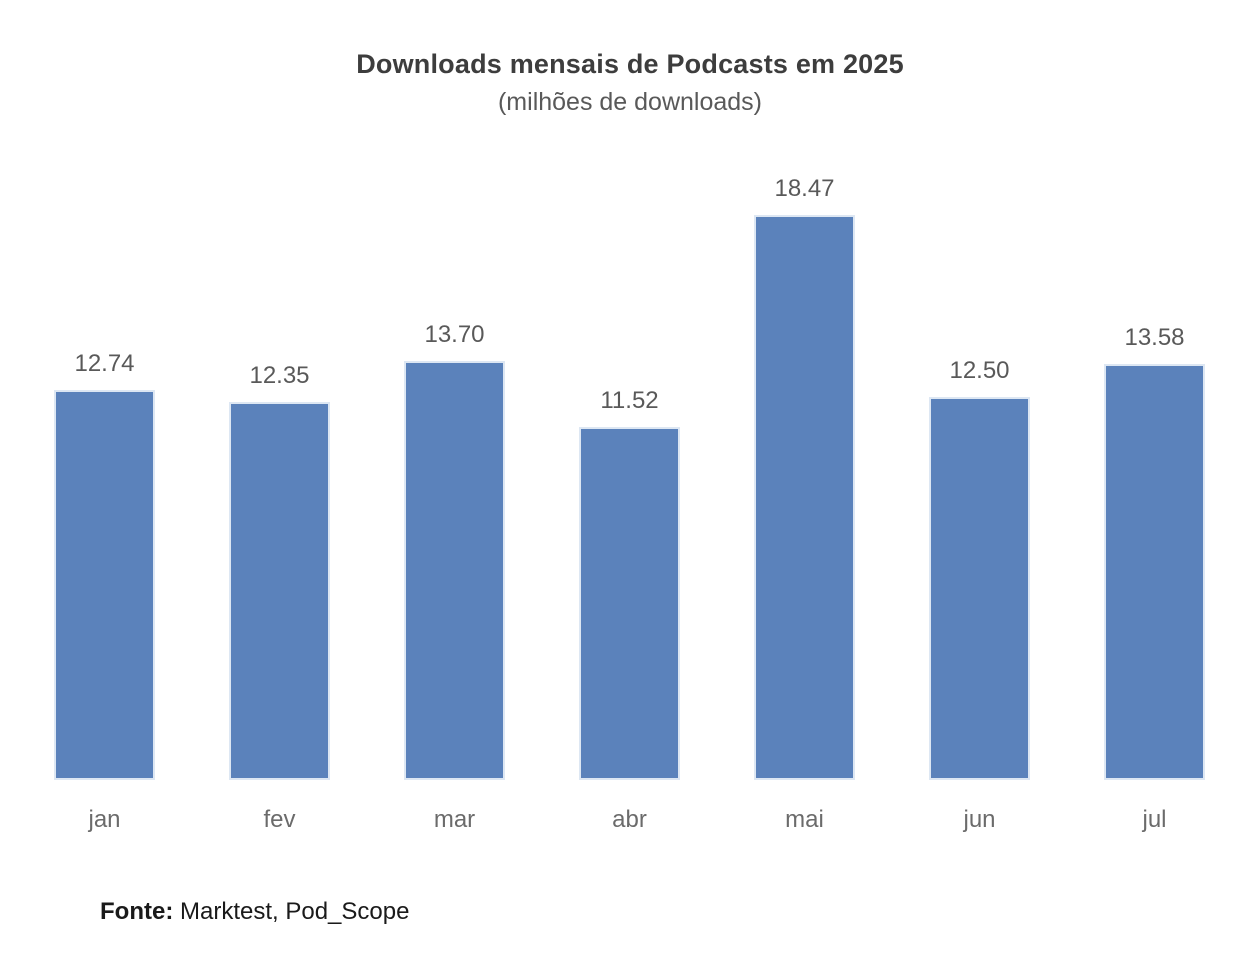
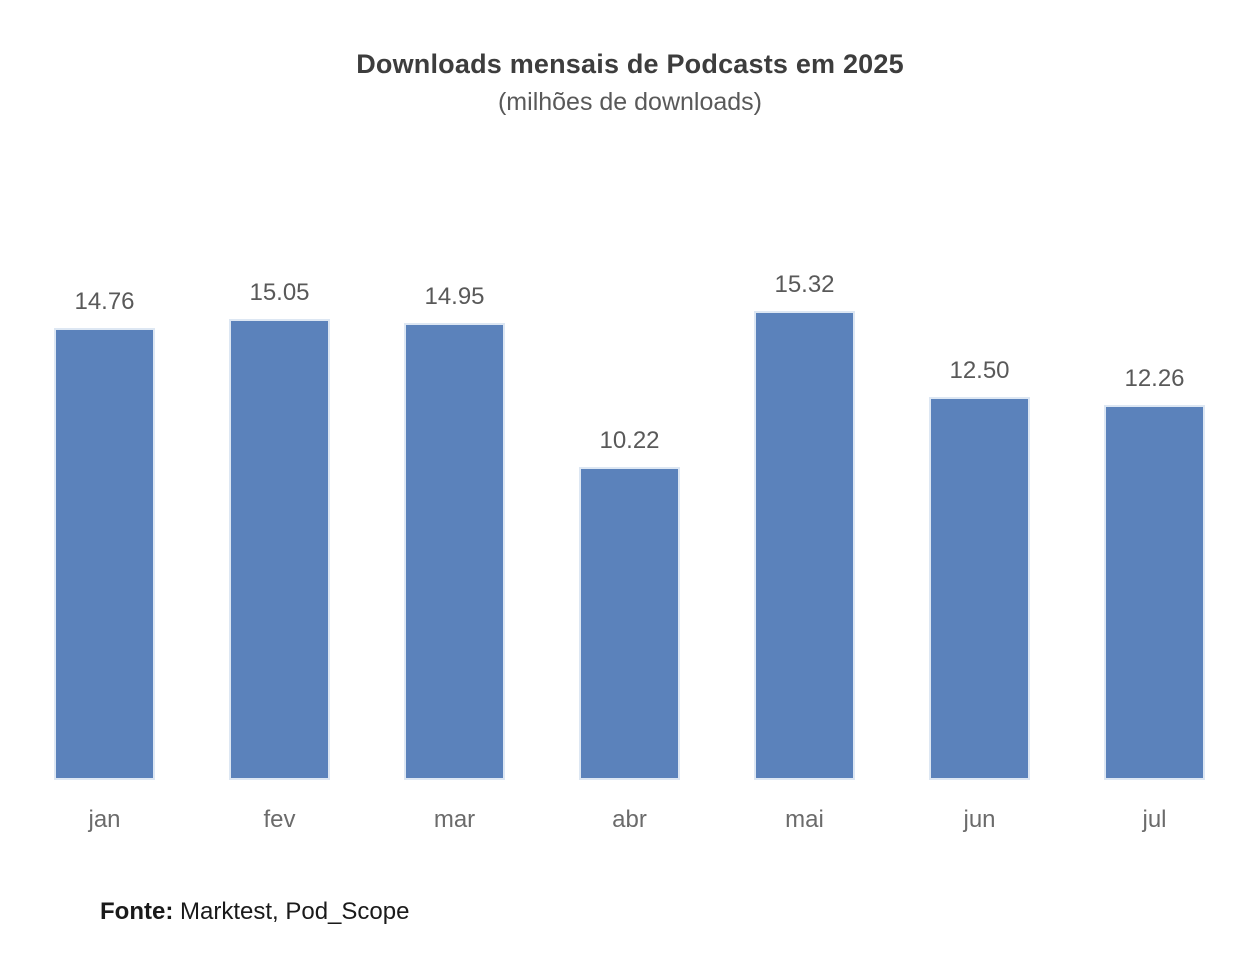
jan: 12.74 -> 14.76
fev: 12.35 -> 15.05
mar: 13.70 -> 14.95
abr: 11.52 -> 10.22
mai: 18.47 -> 15.32
jul: 13.58 -> 12.26
